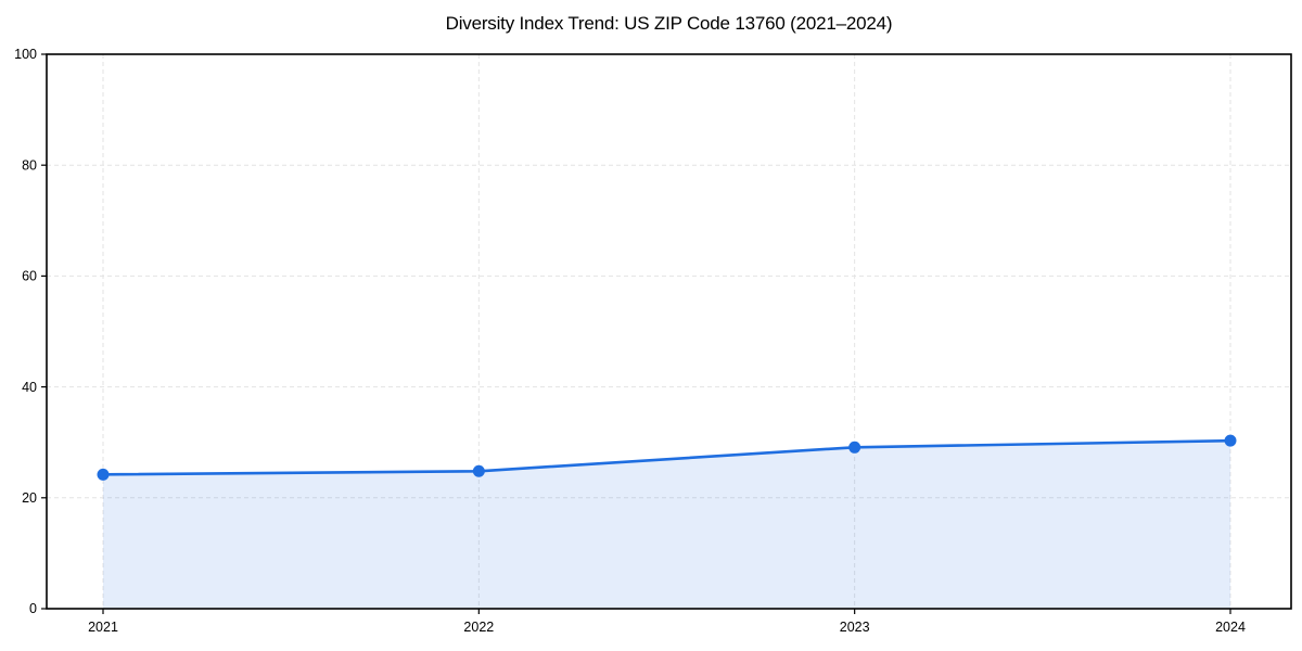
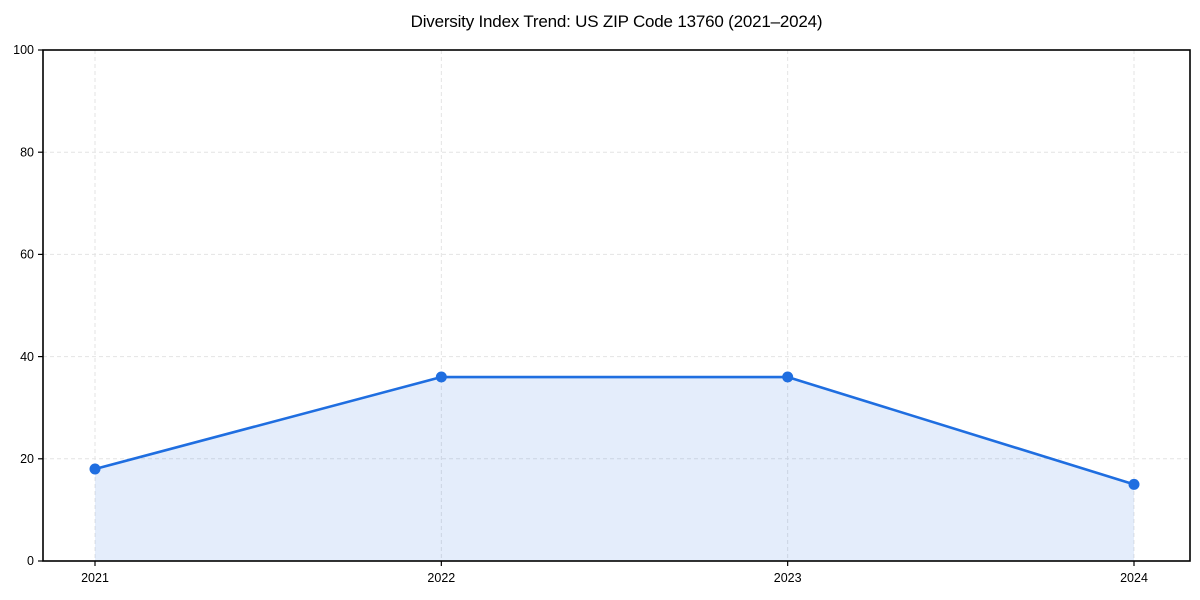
2021: 24 -> 18
2022: 25 -> 36
2023: 29 -> 36
2024: 30 -> 15
